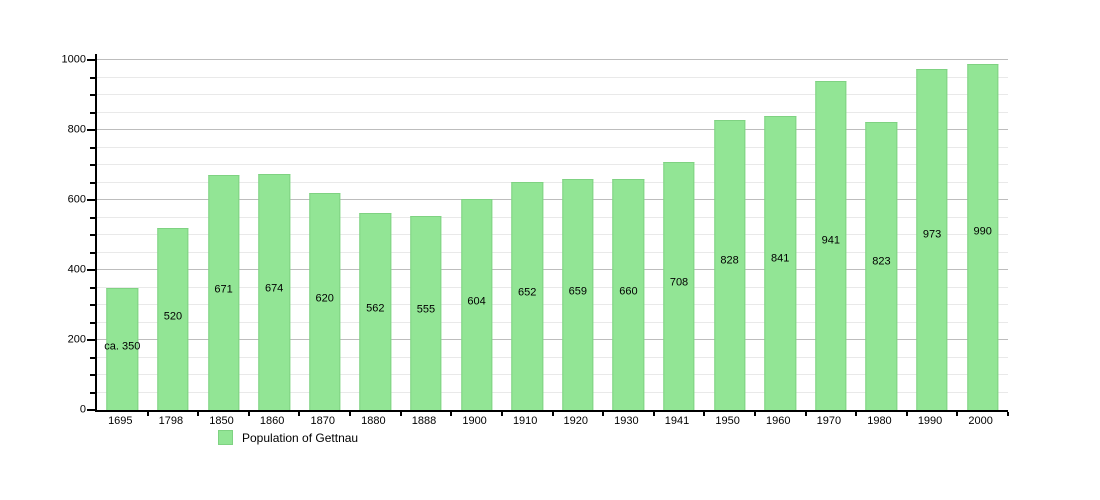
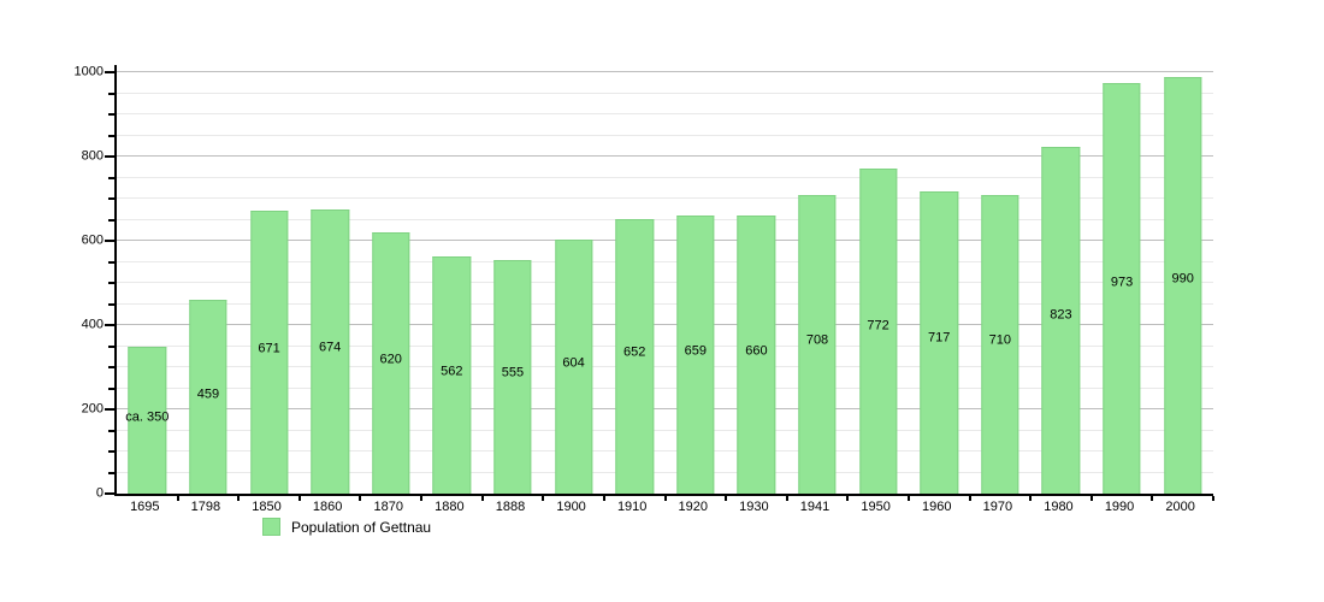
1798: 520 -> 459
1950: 828 -> 772
1960: 841 -> 717
1970: 941 -> 710
